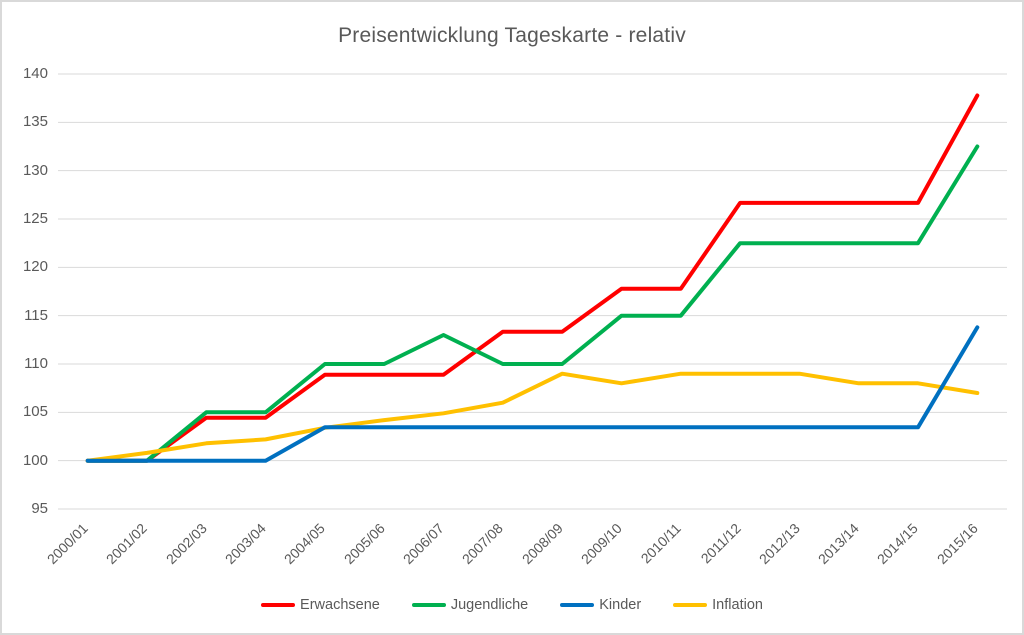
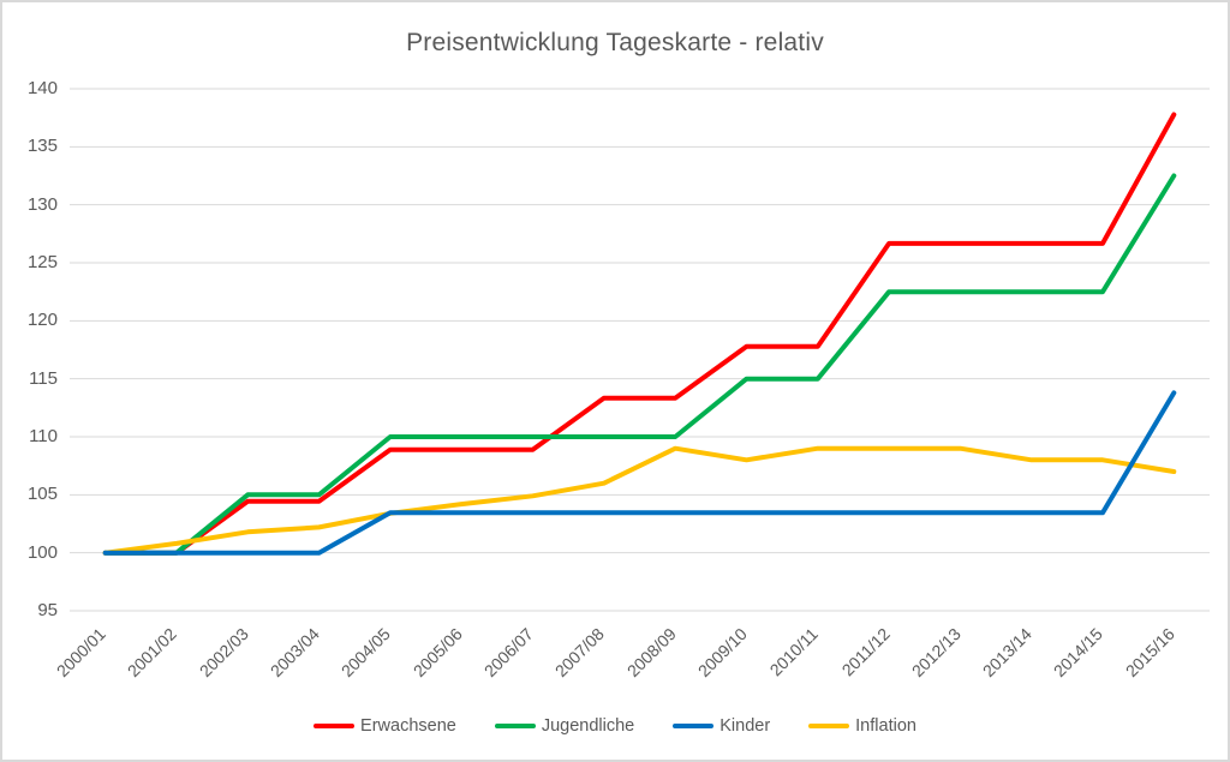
Jugendliche/2006/07: 113 -> 110
